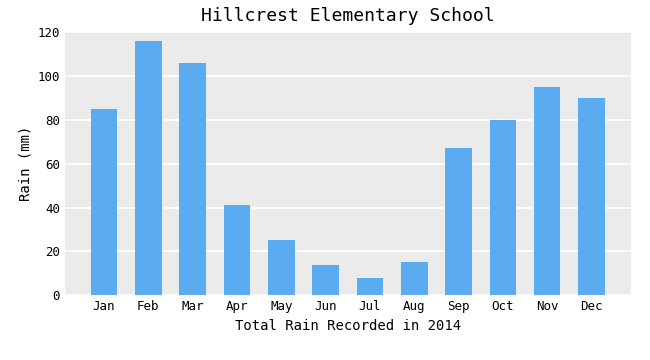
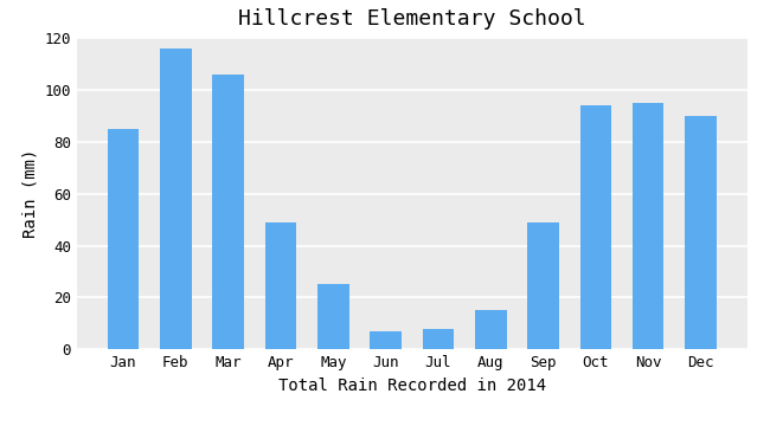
Apr: 41 -> 49
Jun: 14 -> 7
Sep: 67 -> 49
Oct: 80 -> 94
